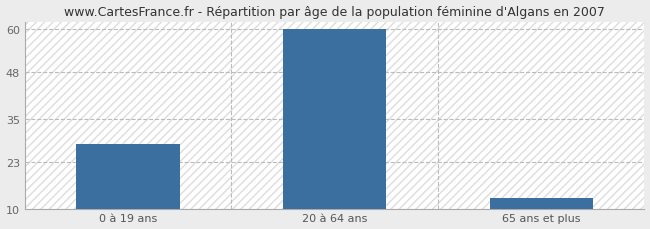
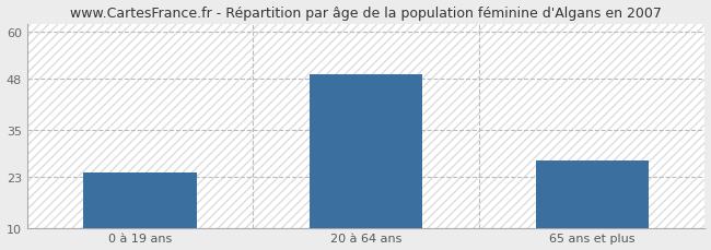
0 à 19 ans: 28 -> 24
20 à 64 ans: 60 -> 49
65 ans et plus: 13 -> 27
